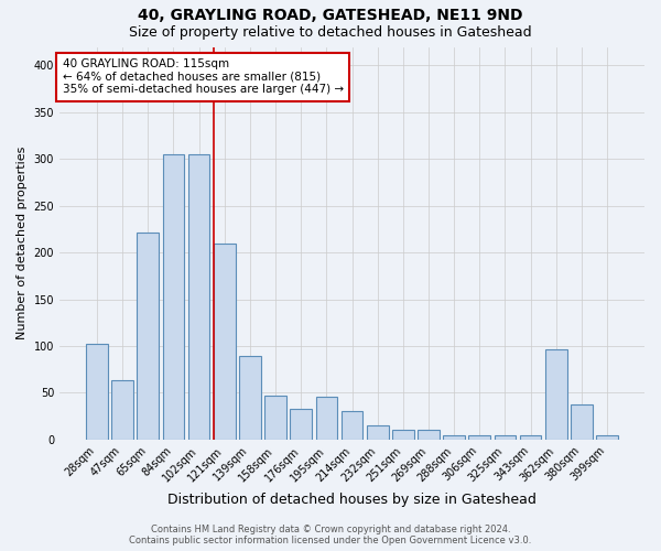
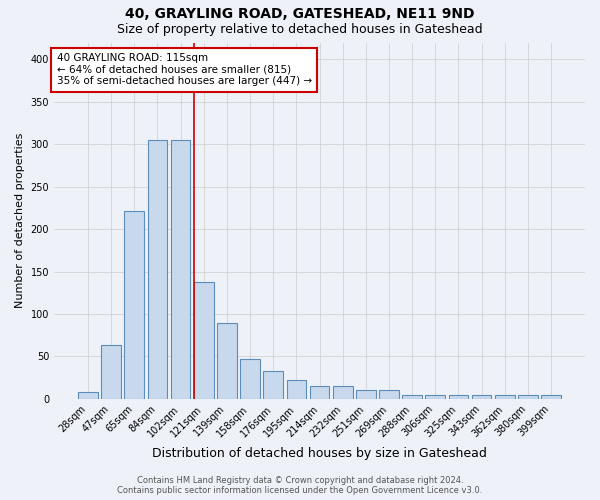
28sqm: 102 -> 8
121sqm: 210 -> 138
195sqm: 46 -> 22
214sqm: 30 -> 15
362sqm: 96 -> 4
380sqm: 38 -> 4
